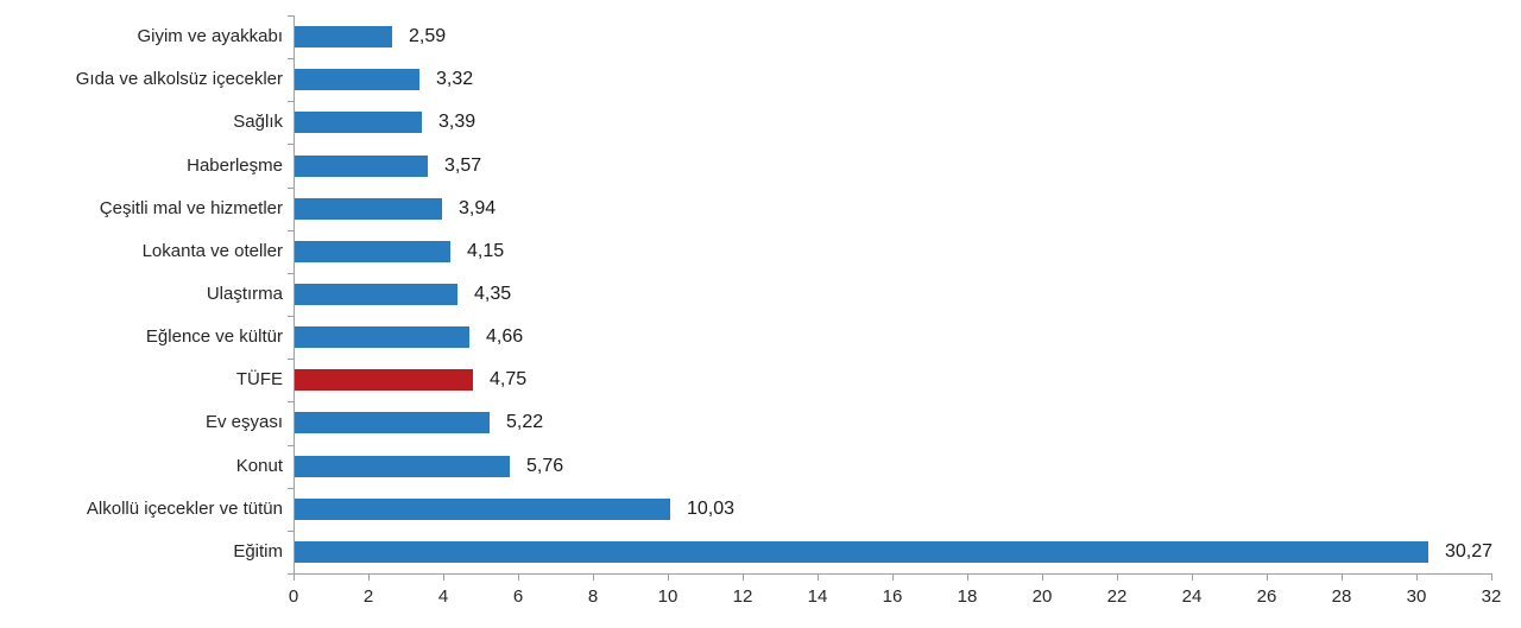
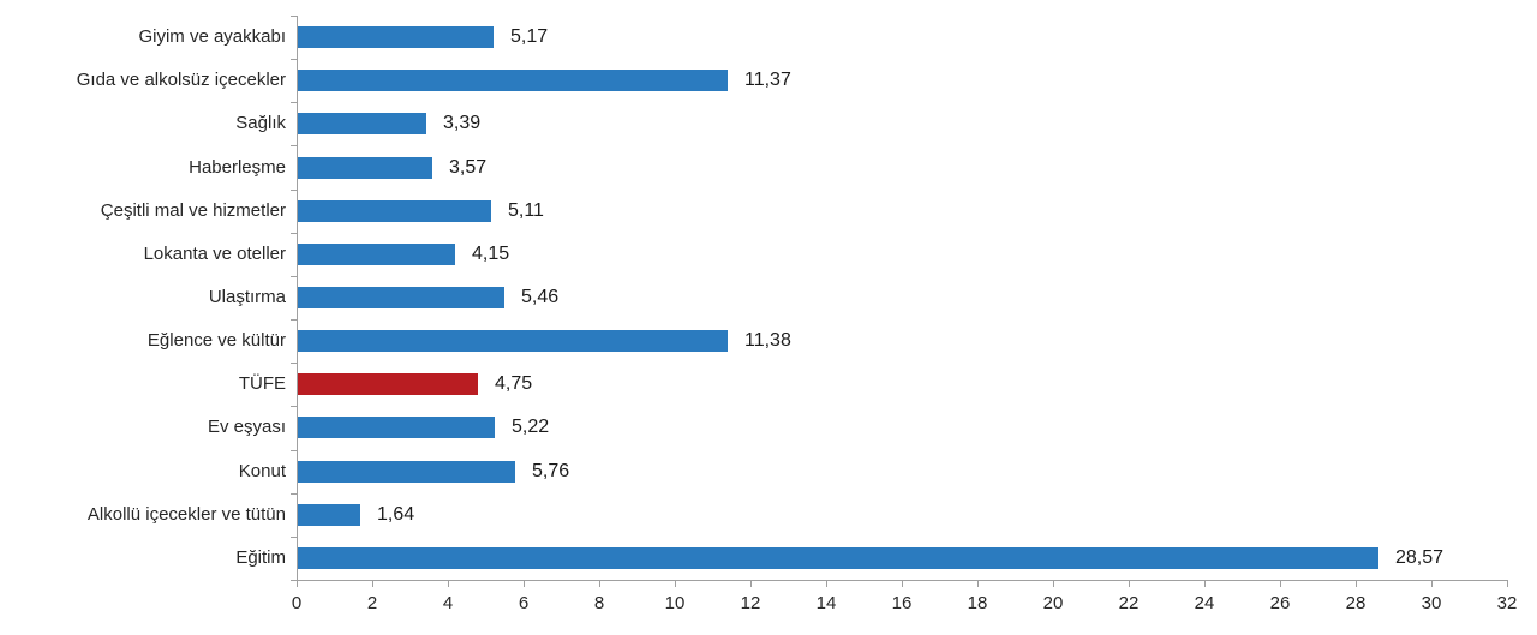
Giyim ve ayakkabı: 2,59 -> 5,17
Gıda ve alkolsüz içecekler: 3,32 -> 11,37
Çeşitli mal ve hizmetler: 3,94 -> 5,11
Ulaştırma: 4,35 -> 5,46
Eğlence ve kültür: 4,66 -> 11,38
Alkollü içecekler ve tütün: 10,03 -> 1,64
Eğitim: 30,27 -> 28,57
